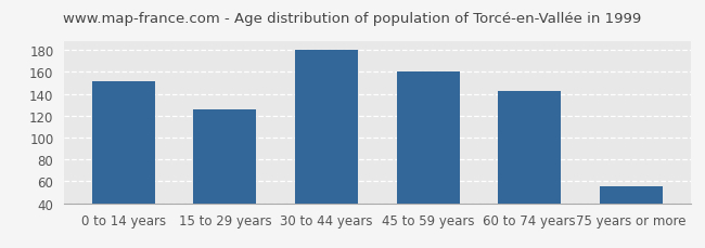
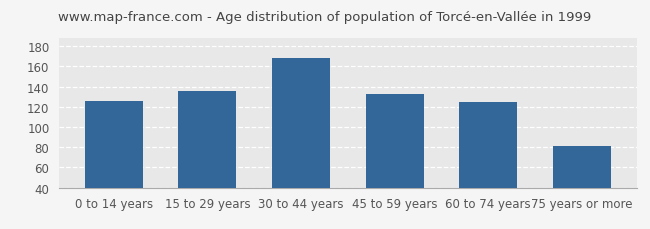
0 to 14 years: 151 -> 126
15 to 29 years: 126 -> 136
30 to 44 years: 180 -> 168
45 to 59 years: 160 -> 133
60 to 74 years: 143 -> 125
75 years or more: 55 -> 81
